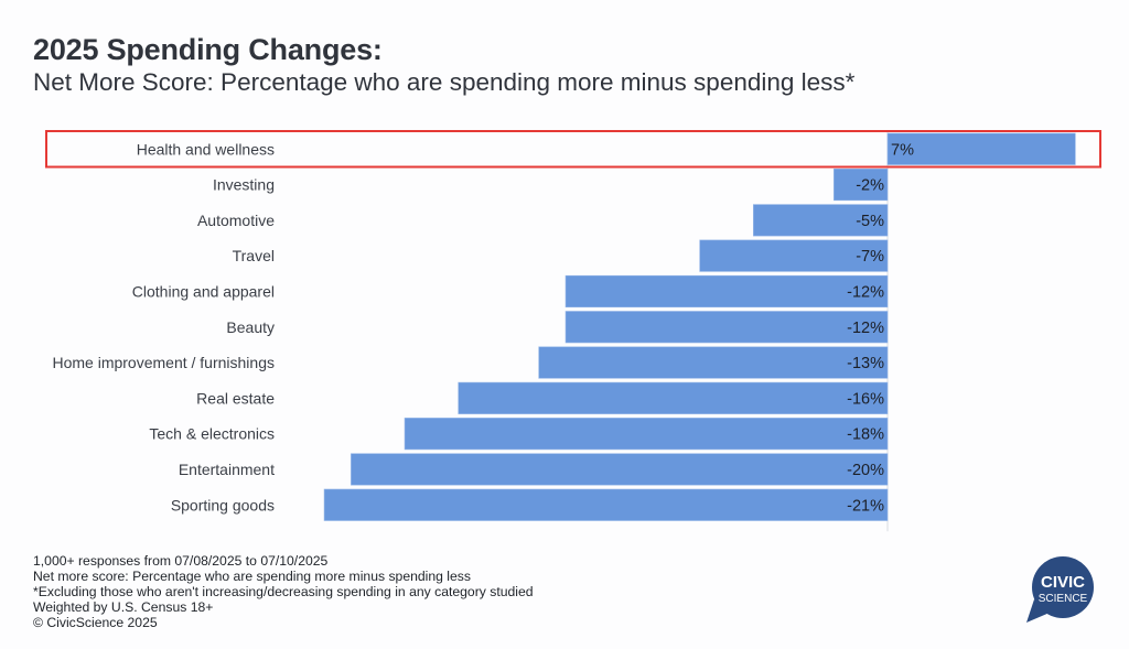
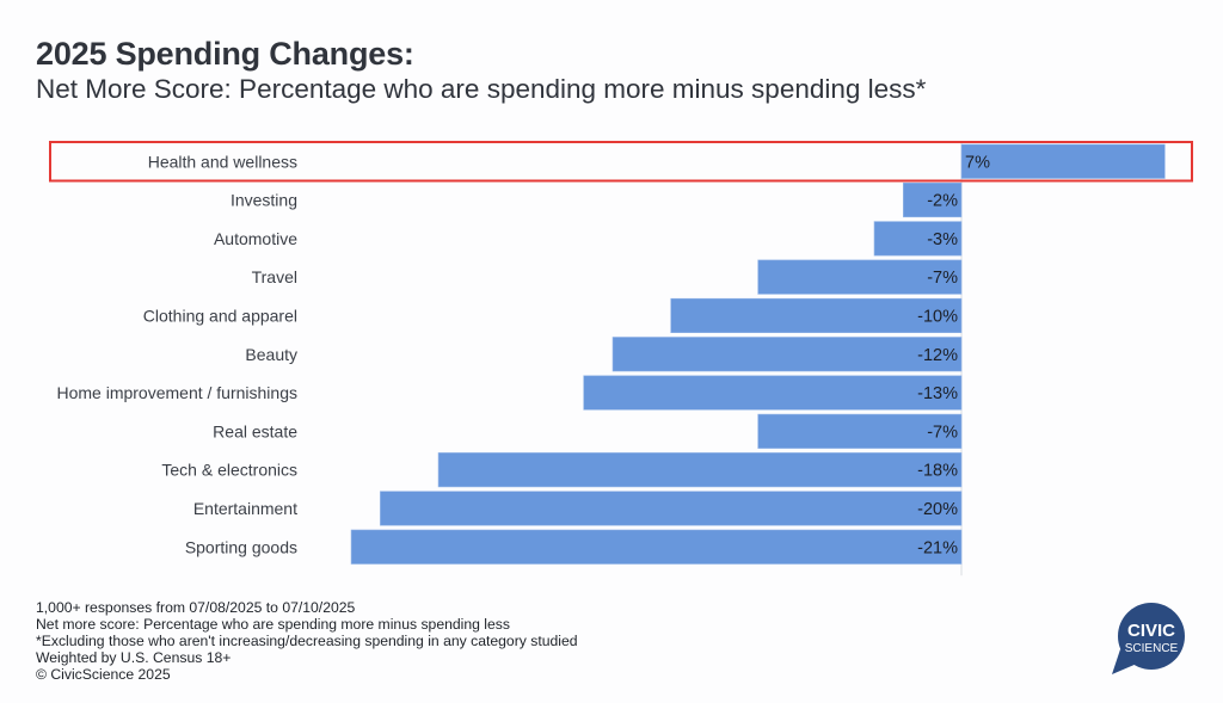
Automotive: -5% -> -3%
Clothing and apparel: -12% -> -10%
Real estate: -16% -> -7%
